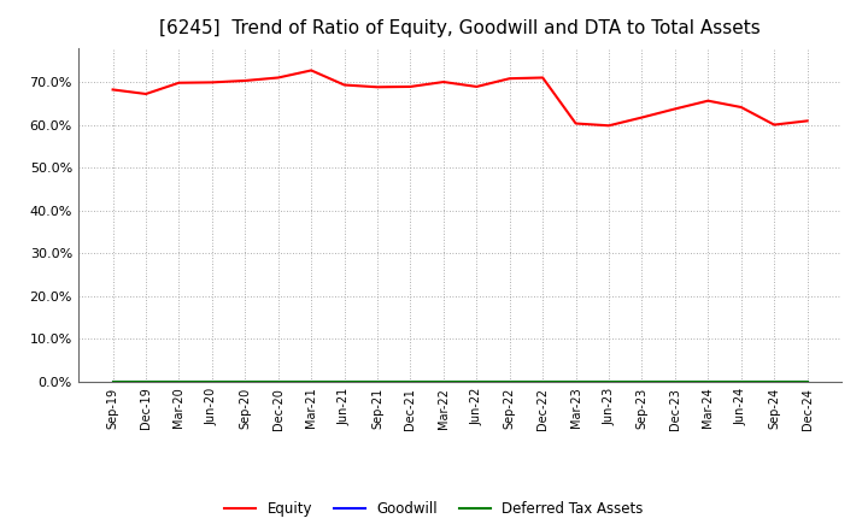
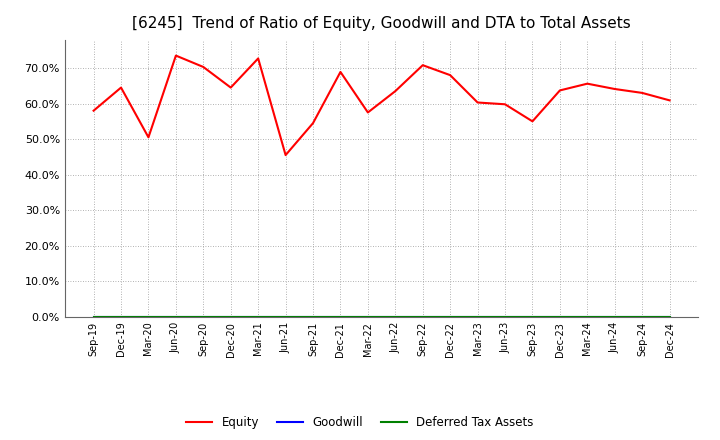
Equity/Sep-19: 68.2% -> 58.0%
Equity/Dec-19: 67.2% -> 64.5%
Equity/Mar-20: 69.8% -> 50.5%
Equity/Jun-20: 69.9% -> 73.5%
Equity/Dec-20: 71.0% -> 64.5%
Equity/Jun-21: 69.3% -> 45.5%
Equity/Sep-21: 68.8% -> 54.5%
Equity/Mar-22: 70.0% -> 57.5%
Equity/Jun-22: 68.9% -> 63.5%
Equity/Dec-22: 71.0% -> 68.0%
Equity/Sep-23: 61.7% -> 55.0%
Equity/Sep-24: 60.0% -> 63.0%
